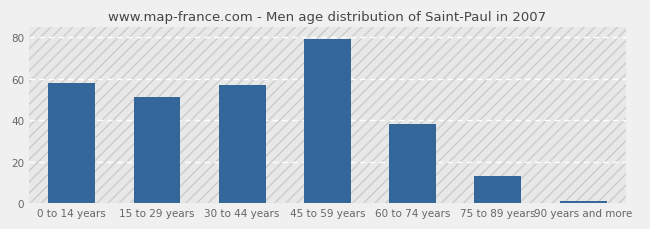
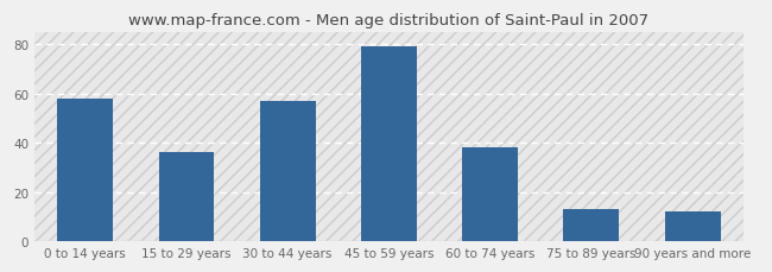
15 to 29 years: 51 -> 36
90 years and more: 1 -> 12
